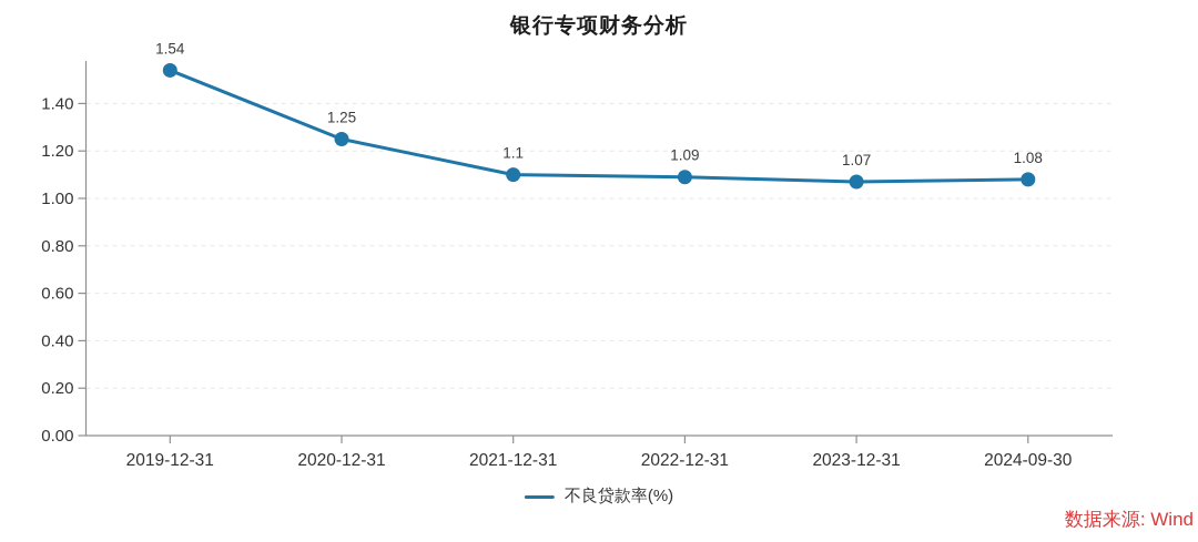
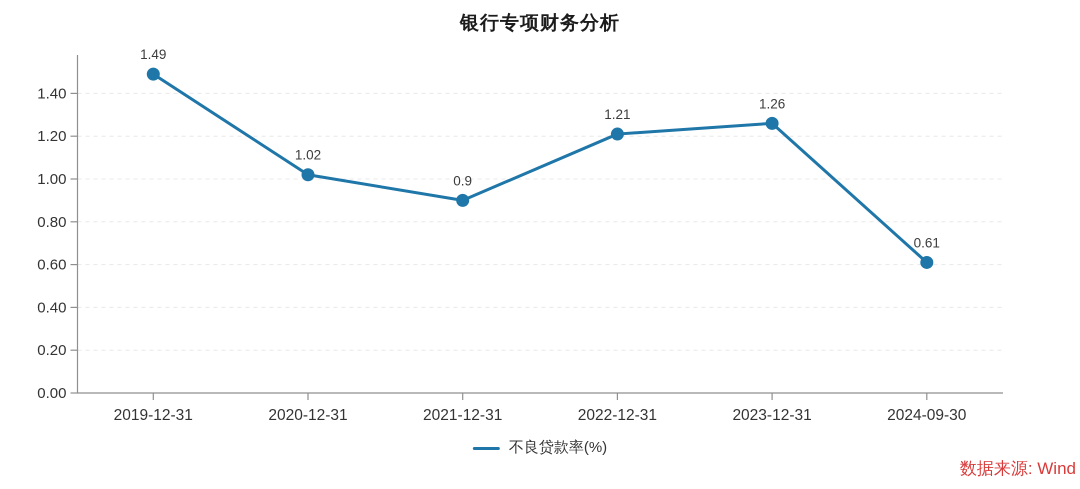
2019-12-31: 1.54 -> 1.49
2020-12-31: 1.25 -> 1.02
2021-12-31: 1.1 -> 0.9
2022-12-31: 1.09 -> 1.21
2023-12-31: 1.07 -> 1.26
2024-09-30: 1.08 -> 0.61
